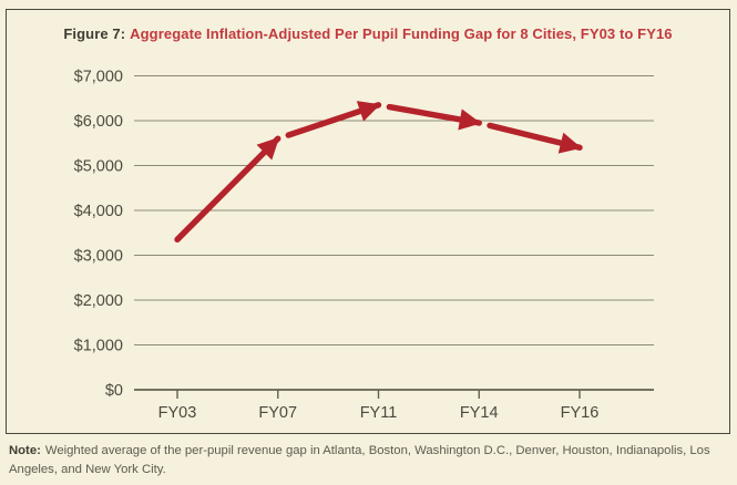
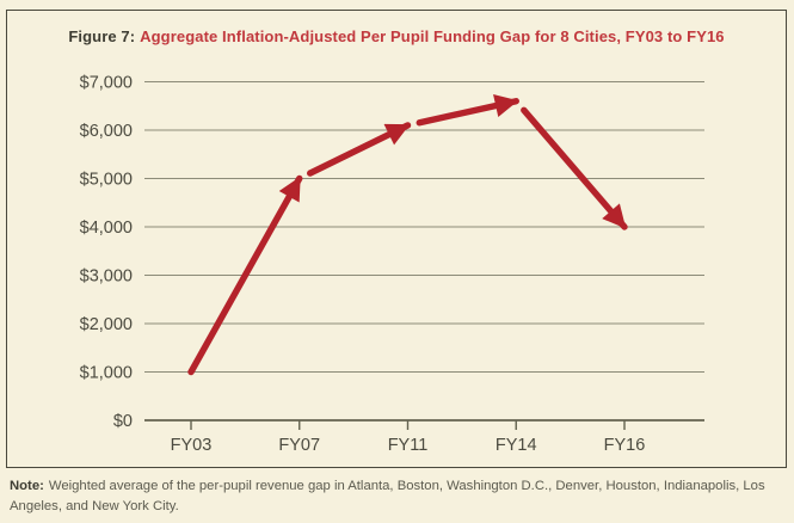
FY03: $3400 -> $1000
FY07: $5600 -> $5000
FY11: $6400 -> $6100
FY14: $6000 -> $6600
FY16: $5400 -> $4000
